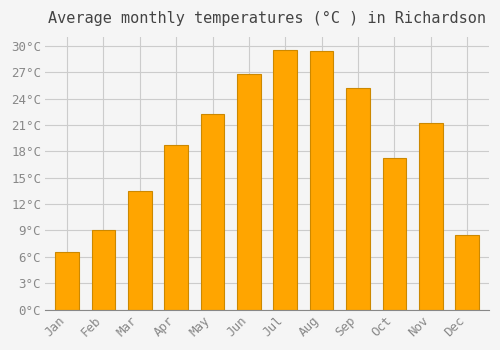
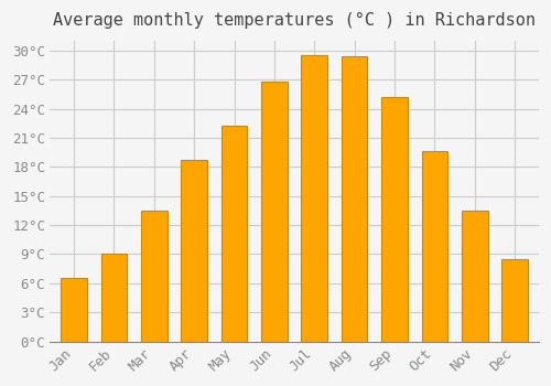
Oct: 17.2°C -> 19.6°C
Nov: 21.2°C -> 13.5°C
